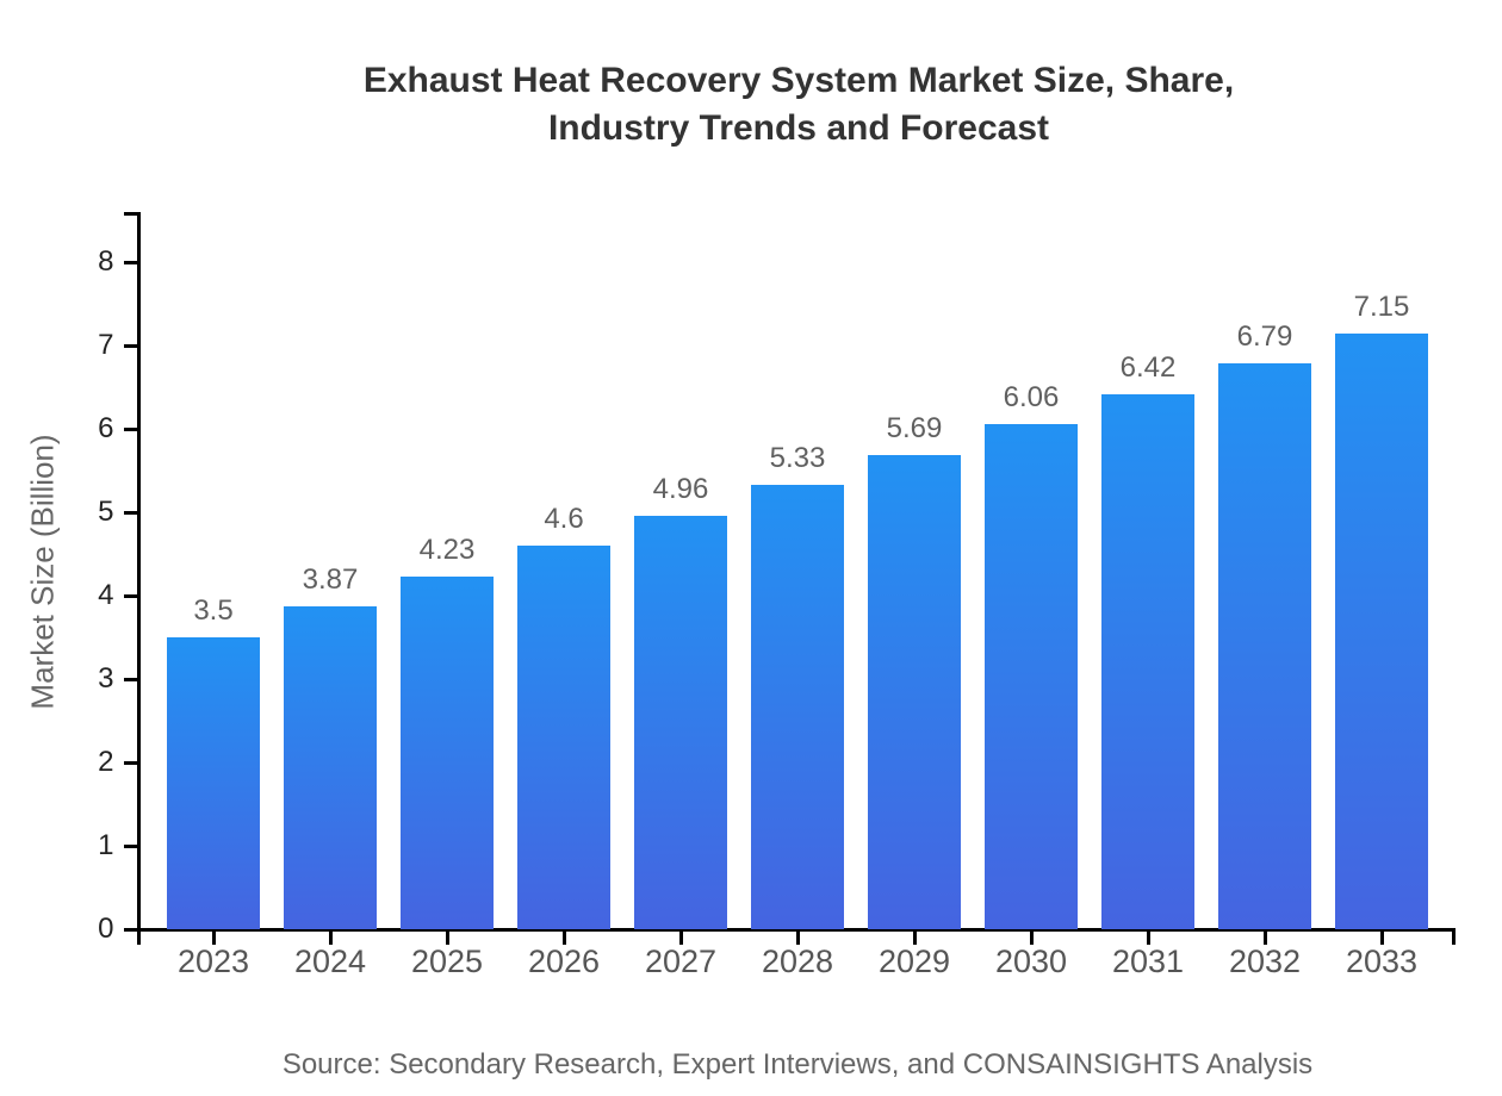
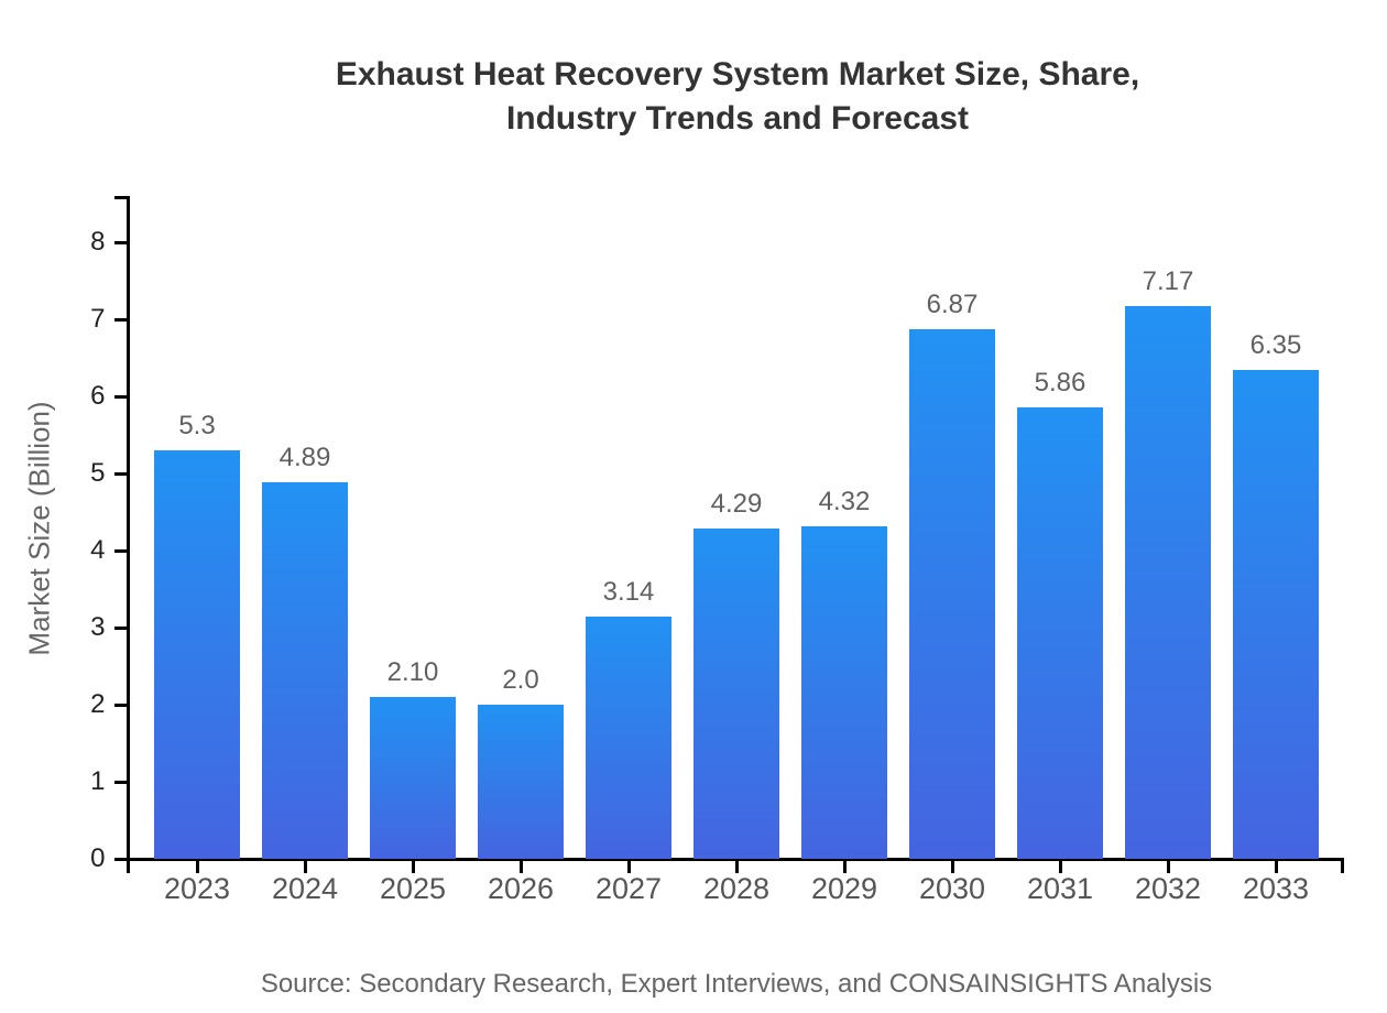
2023: 3.5 -> 5.3
2024: 3.87 -> 4.89
2025: 4.23 -> 2.10
2026: 4.6 -> 2.0
2027: 4.96 -> 3.14
2028: 5.33 -> 4.29
2029: 5.69 -> 4.32
2030: 6.06 -> 6.87
2031: 6.42 -> 5.86
2032: 6.79 -> 7.17
2033: 7.15 -> 6.35
